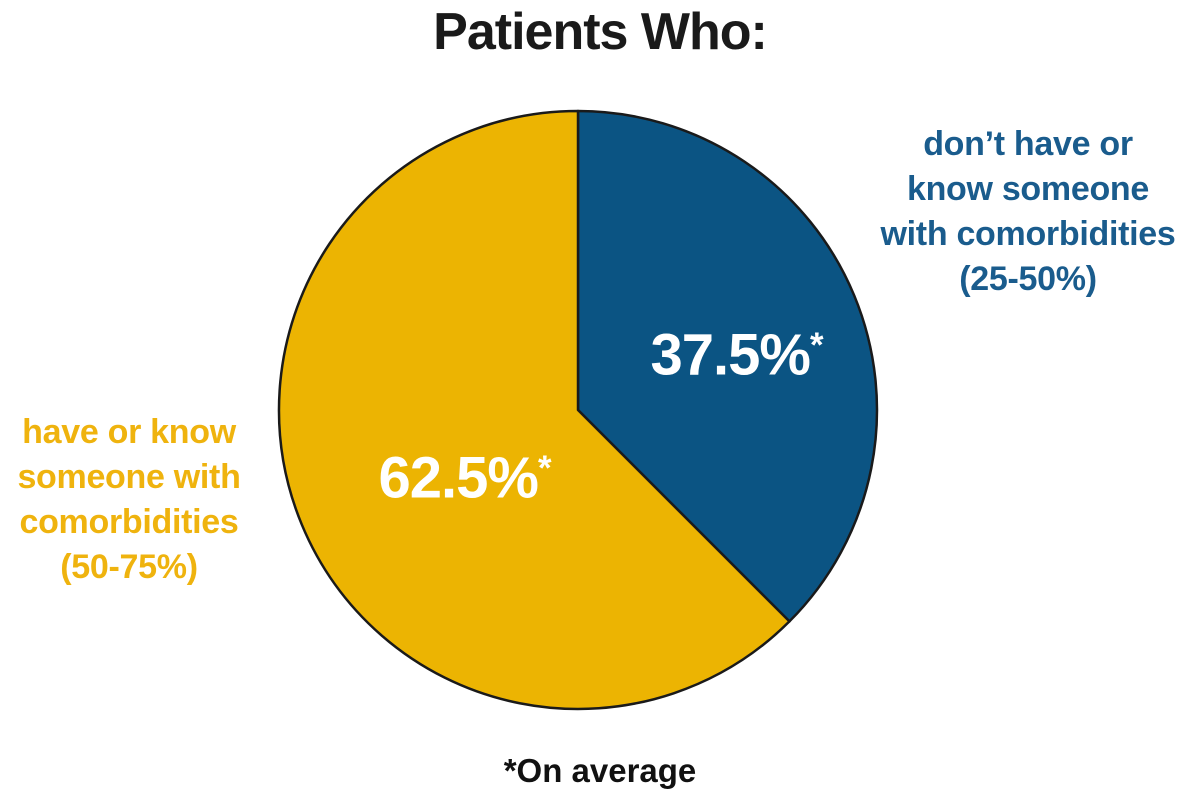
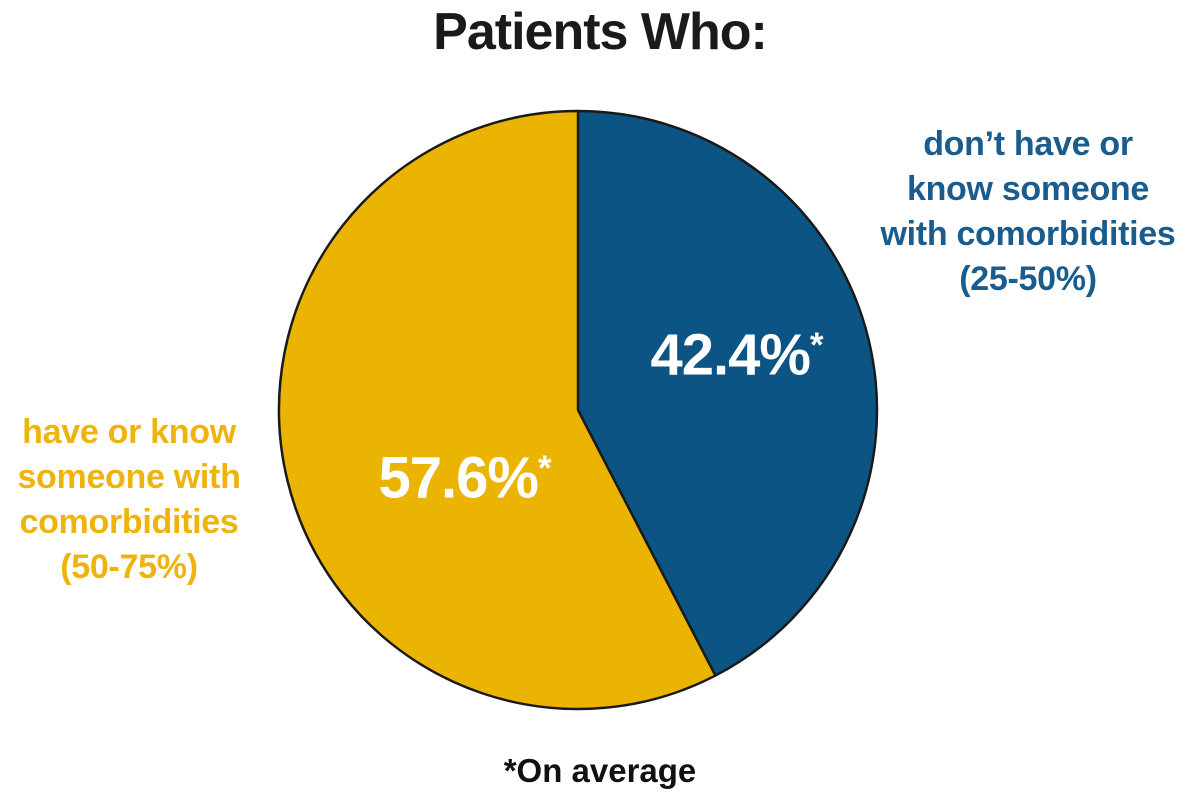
don’t have or know someone with comorbidities (25-50%): 37.5% -> 42.4%
have or know someone with comorbidities (50-75%): 62.5% -> 57.6%
